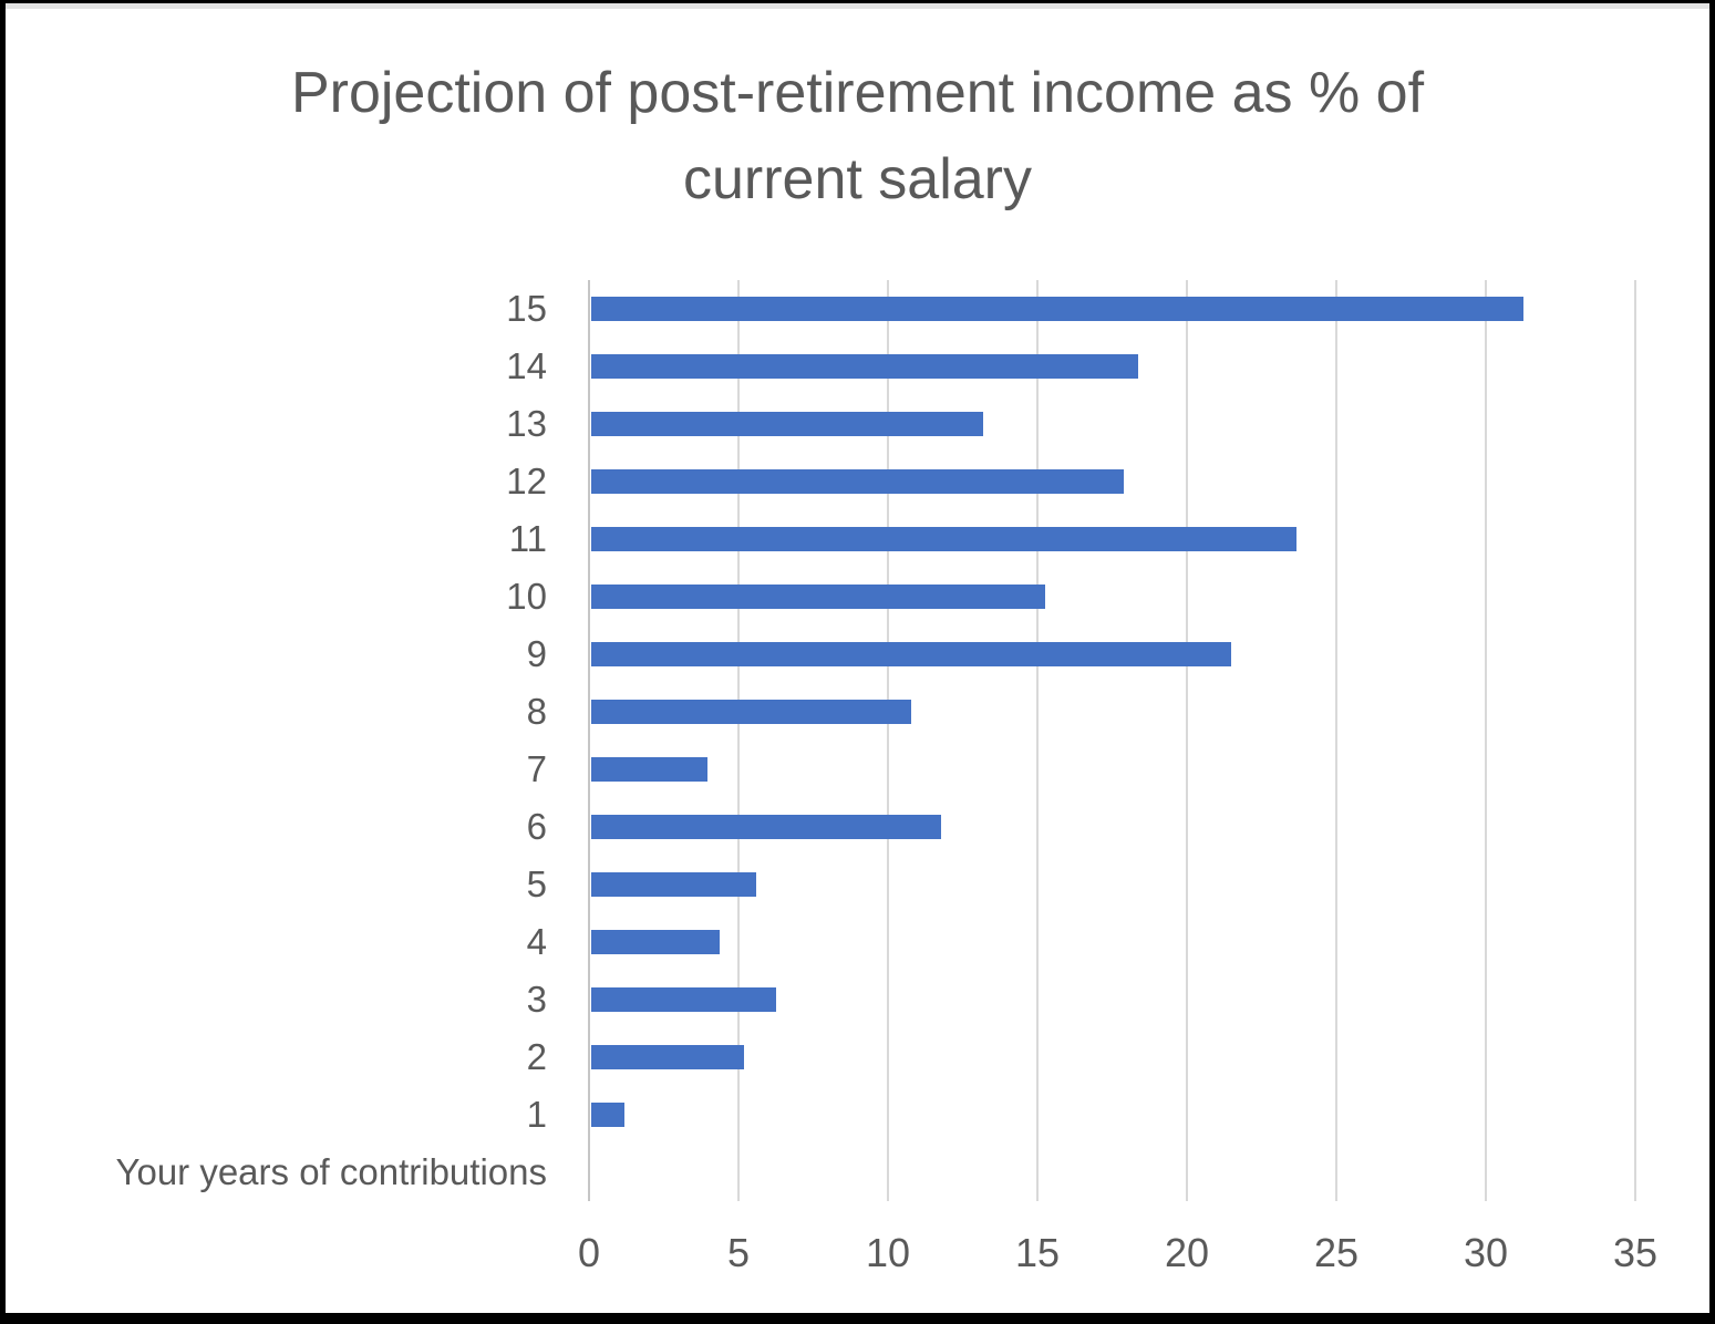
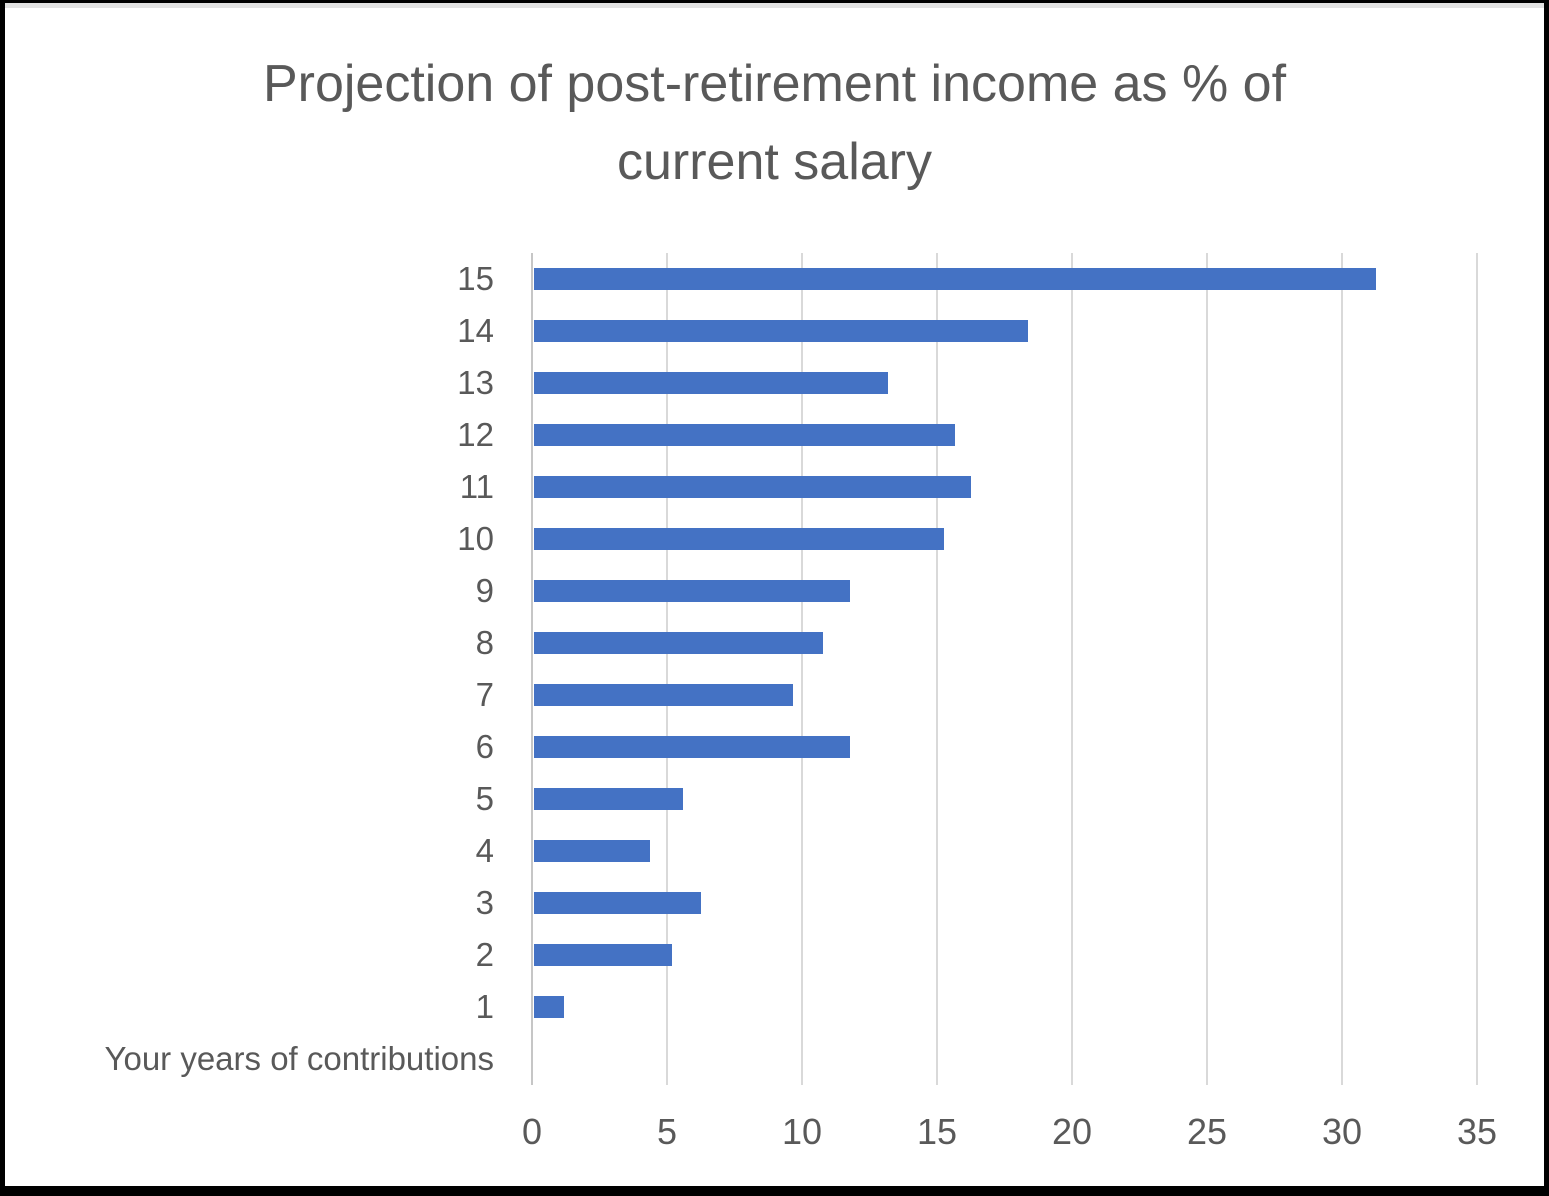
12: 17.8 -> 15.6
11: 23.6 -> 16.2
9: 21.4 -> 11.7
7: 3.9 -> 9.6
